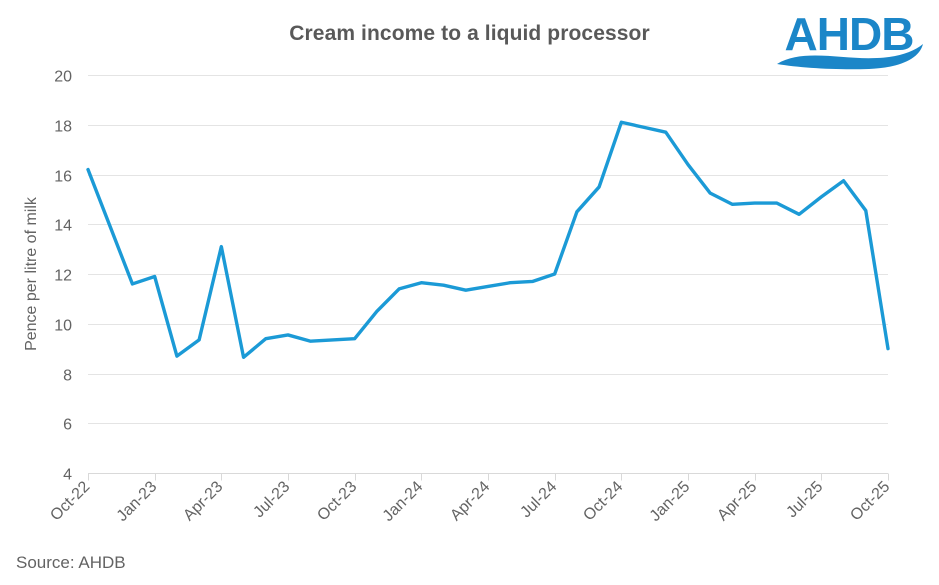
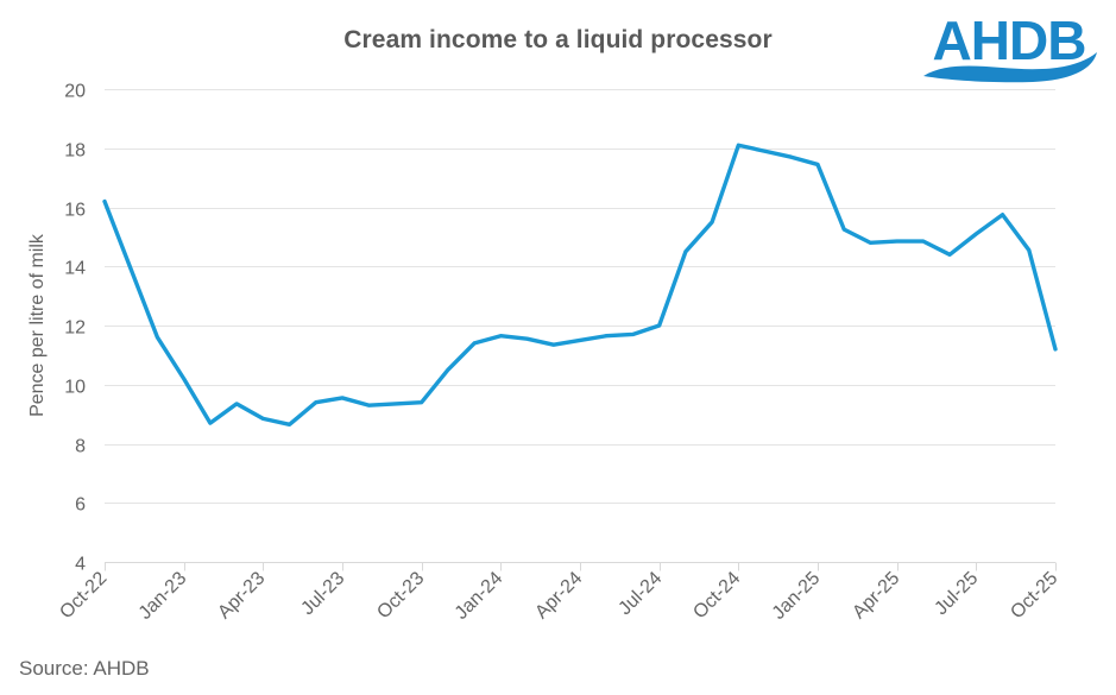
Jan-23: 11.9 -> 10.2
Apr-23: 13.1 -> 8.8
Jan-25: 16.4 -> 17.4
Oct-25: 9.0 -> 11.2
